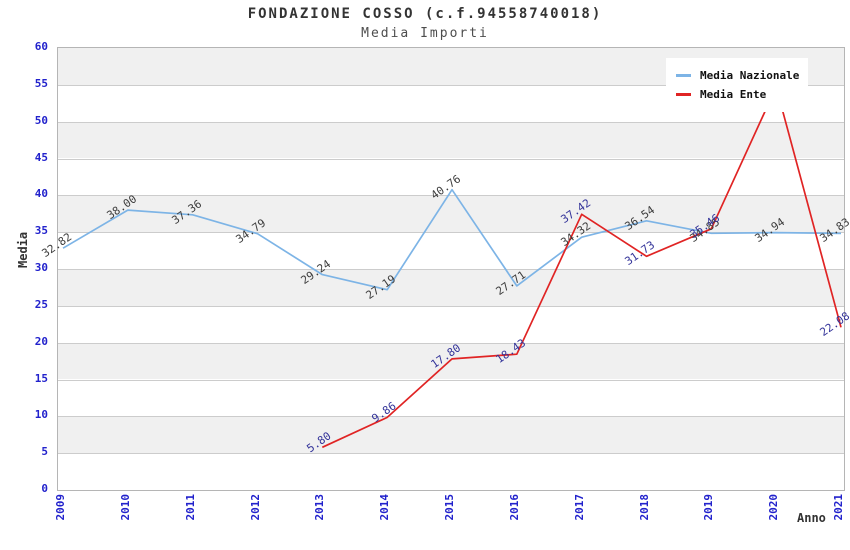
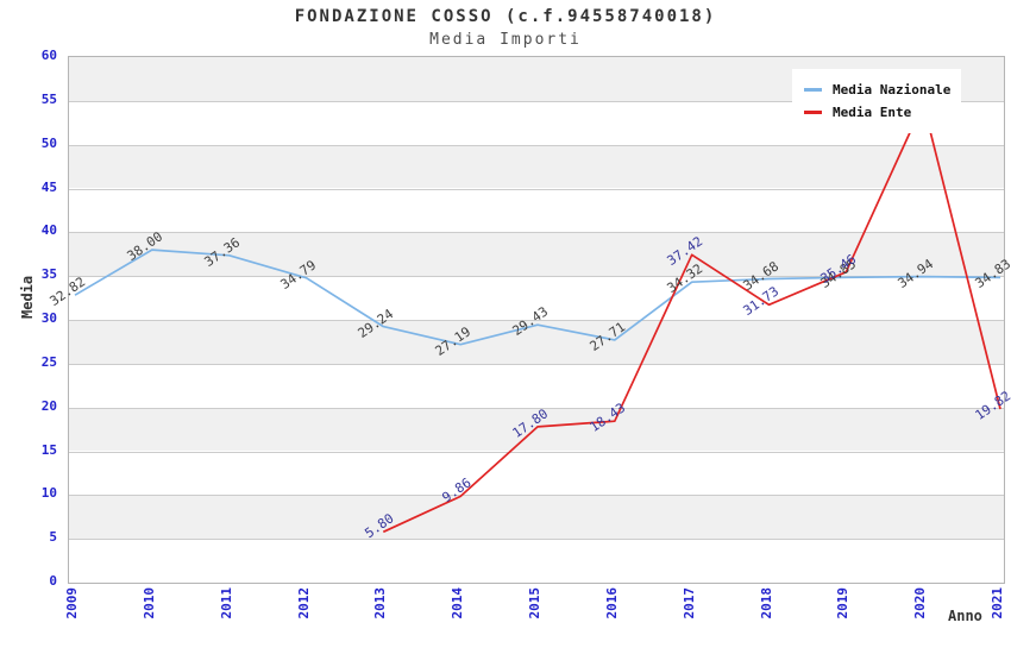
Media Nazionale/2015: 40.76 -> 29.43
Media Nazionale/2018: 36.54 -> 34.68
Media Ente/2021: 22.08 -> 19.82
